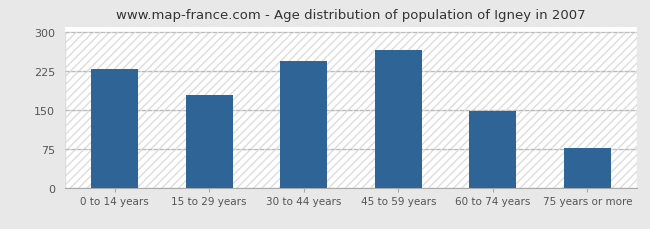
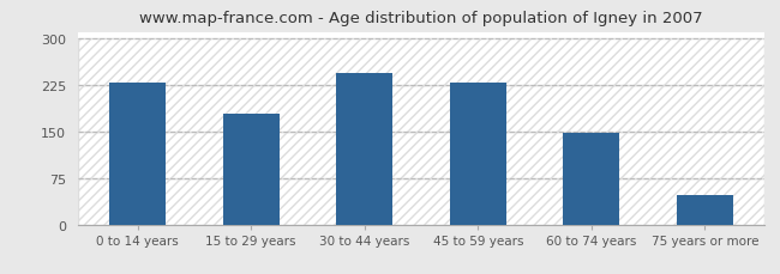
45 to 59 years: 264 -> 228
75 years or more: 76 -> 48
